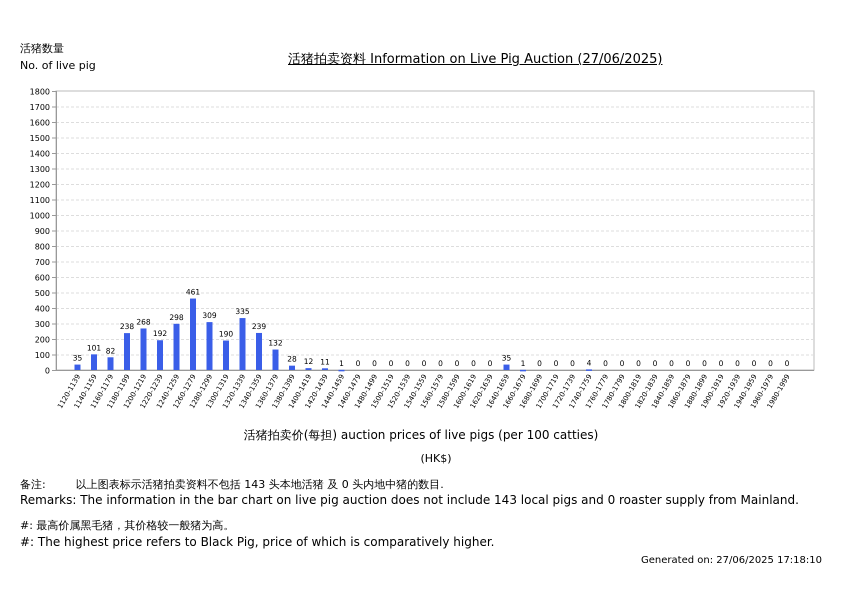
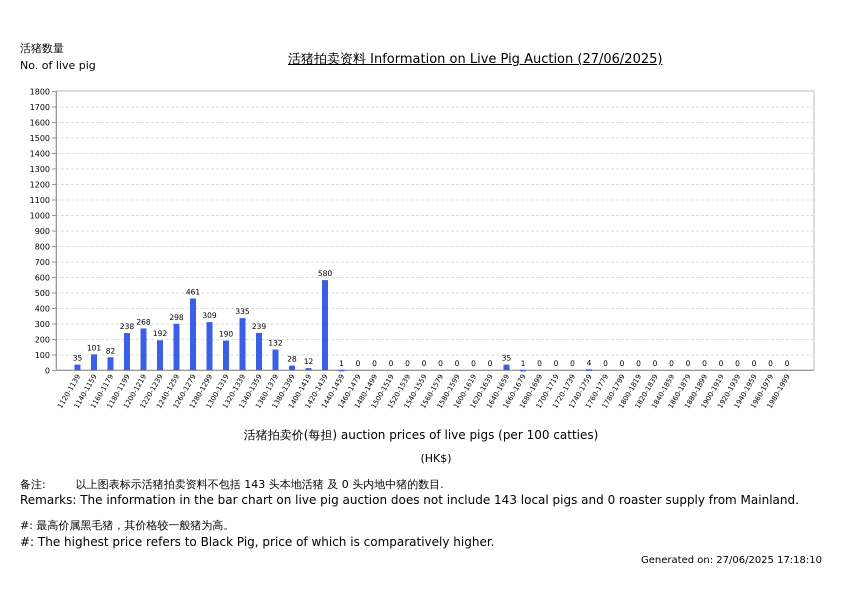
1420-1439: 11 -> 580
